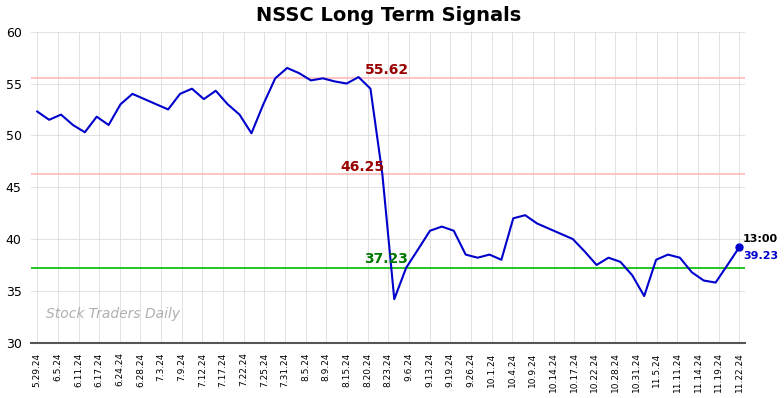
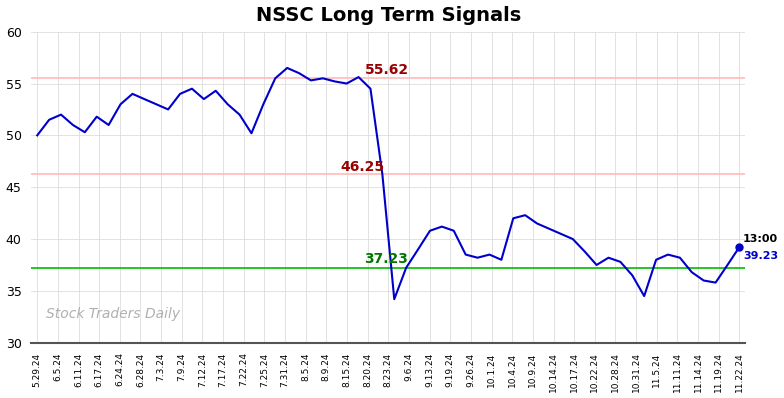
5.29.24: 52.3 -> 50.0
